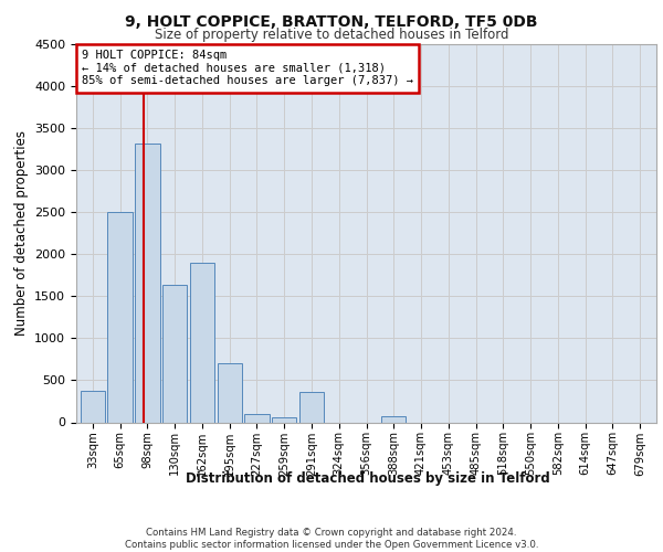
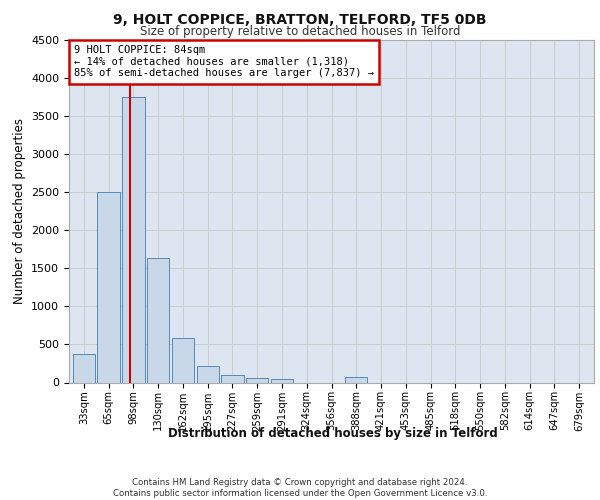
98sqm: 3320 -> 3750
162sqm: 1900 -> 590
195sqm: 700 -> 220
291sqm: 360 -> 50
